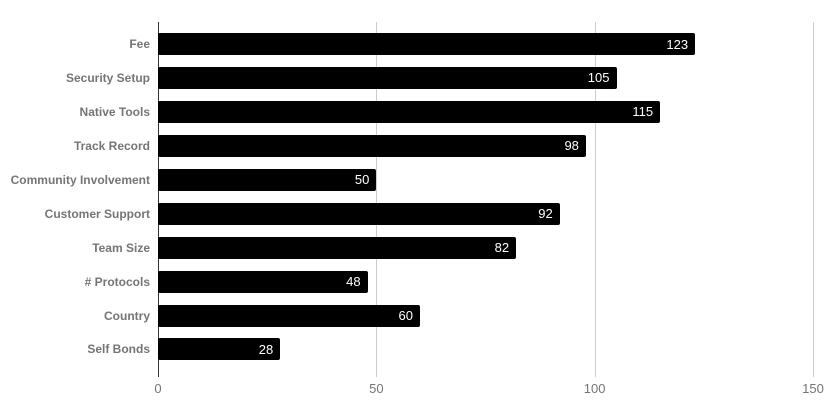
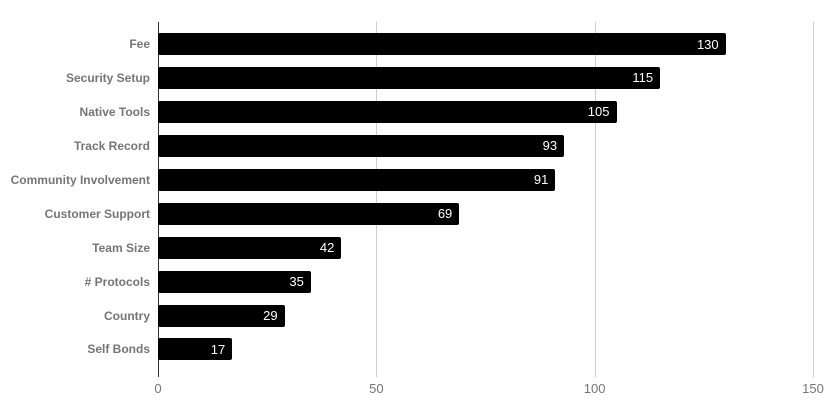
Fee: 123 -> 130
Security Setup: 105 -> 115
Native Tools: 115 -> 105
Track Record: 98 -> 93
Community Involvement: 50 -> 91
Customer Support: 92 -> 69
Team Size: 82 -> 42
# Protocols: 48 -> 35
Country: 60 -> 29
Self Bonds: 28 -> 17
